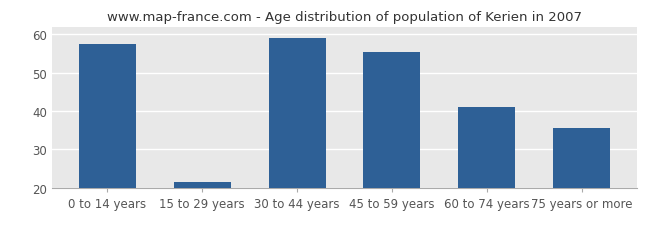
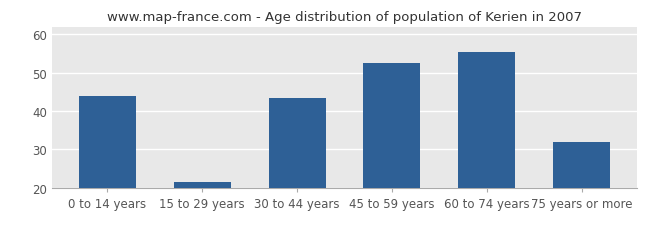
0 to 14 years: 57.5 -> 44.0
30 to 44 years: 59.0 -> 43.5
45 to 59 years: 55.5 -> 52.5
60 to 74 years: 41.0 -> 55.5
75 years or more: 35.5 -> 32.0
